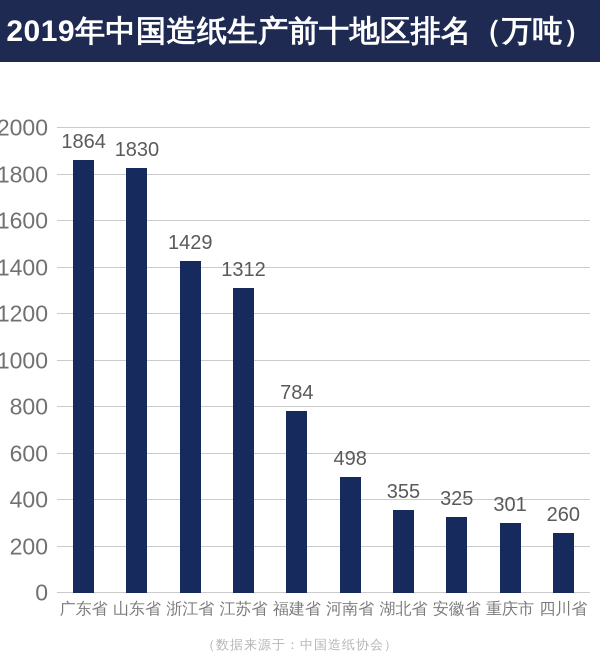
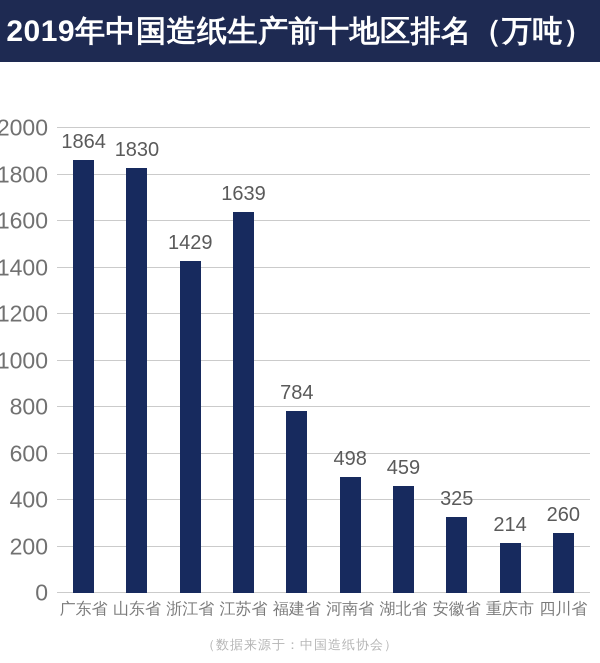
江苏省: 1312 -> 1639
湖北省: 355 -> 459
重庆市: 301 -> 214
